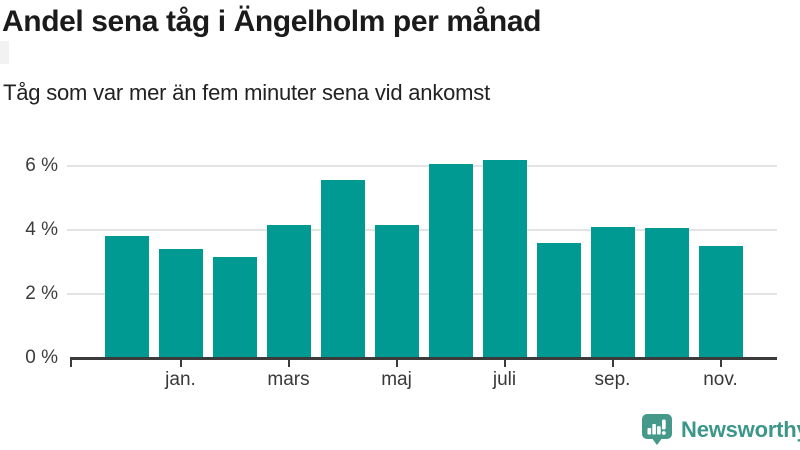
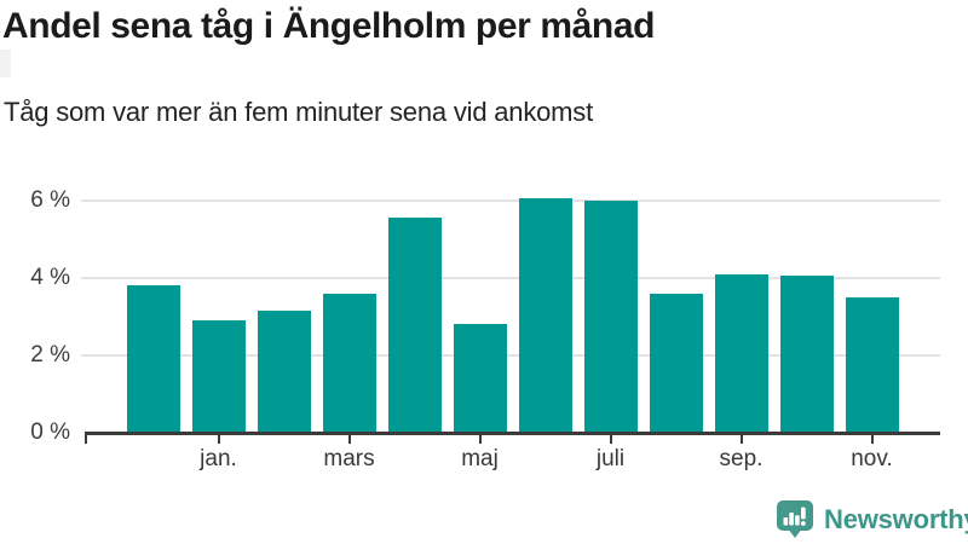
jan.: 3.4% -> 2.9%
mars: 4.2% -> 3.6%
maj: 4.2% -> 2.8%
juli: 6.2% -> 6.0%
